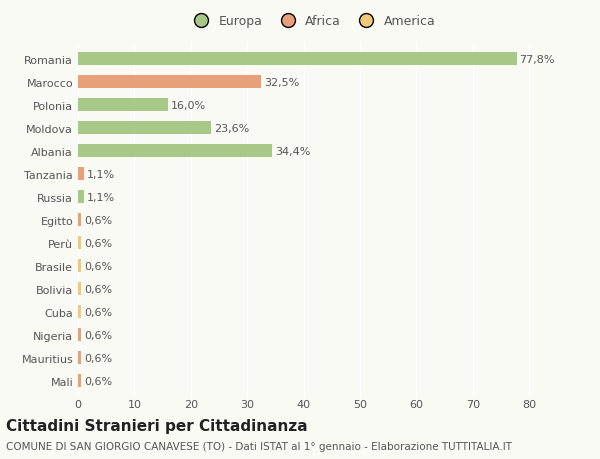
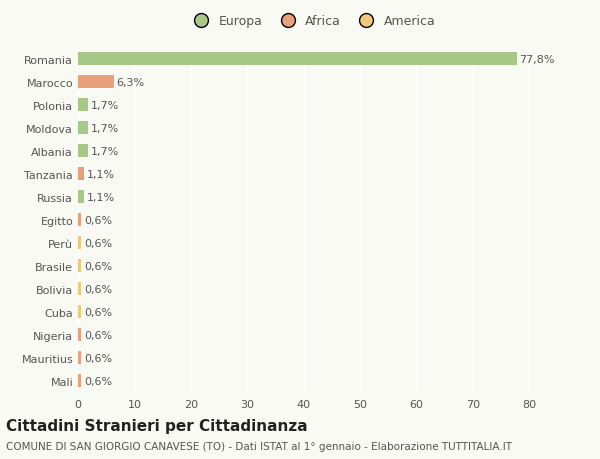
Marocco: 32,5% -> 6,3%
Polonia: 16,0% -> 1,7%
Moldova: 23,6% -> 1,7%
Albania: 34,4% -> 1,7%
